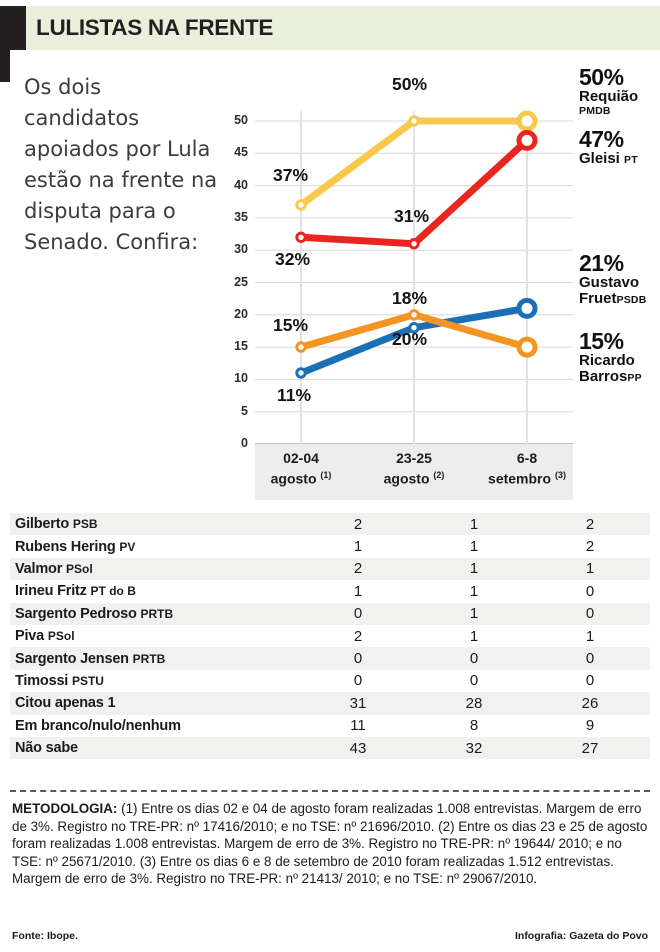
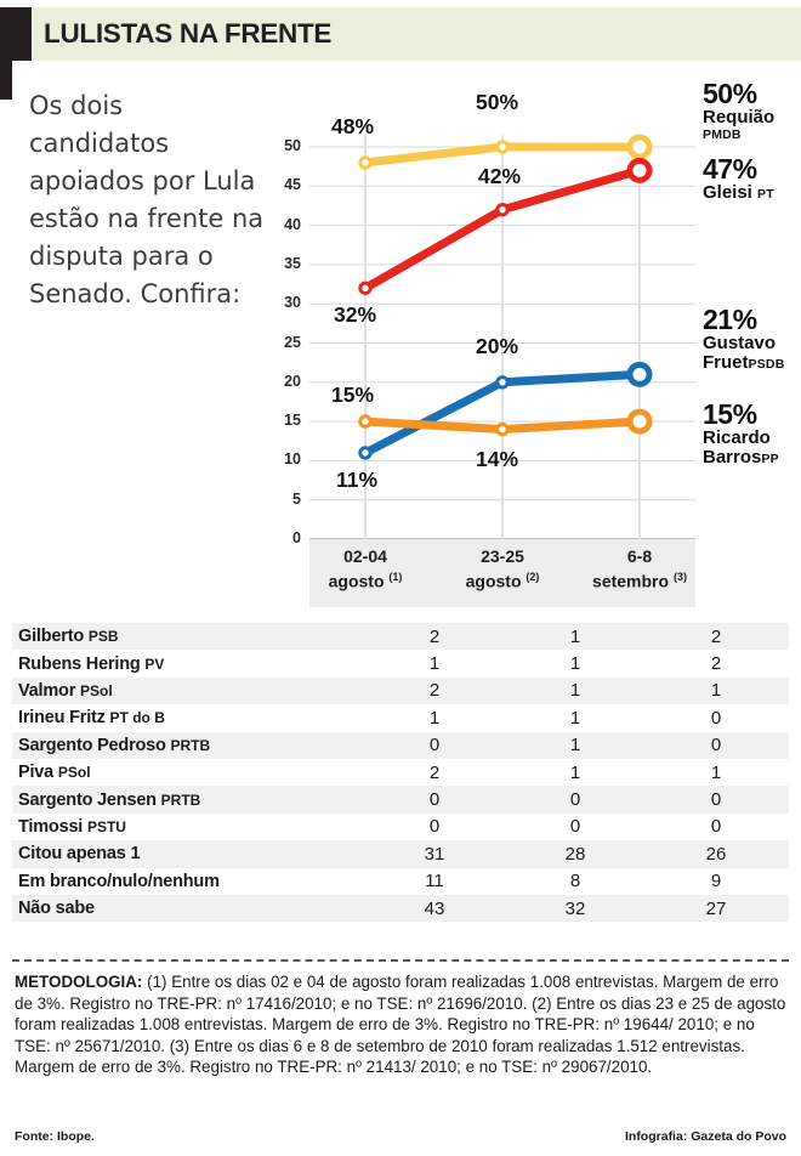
Requião/02-04 agosto (1): 37% -> 48%
Gleisi/23-25 agosto (2): 31% -> 42%
Gustavo Fruet/23-25 agosto (2): 18% -> 20%
Ricardo Barros/23-25 agosto (2): 20% -> 14%
